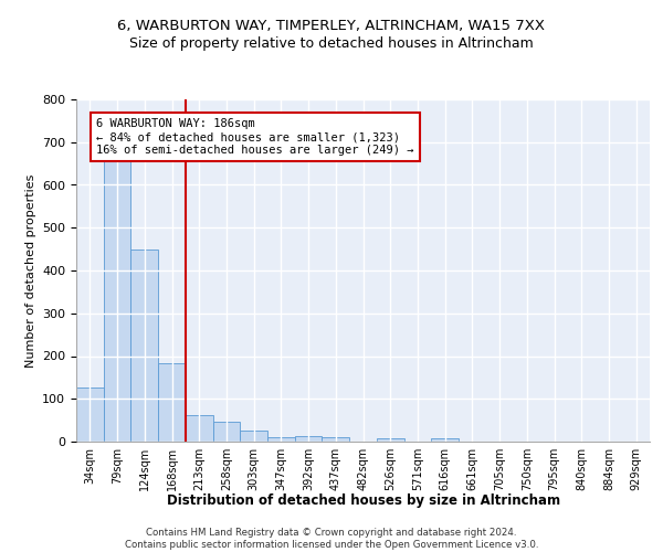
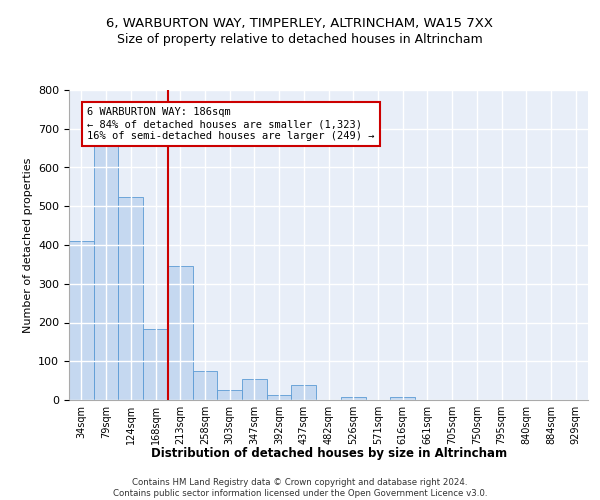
34sqm: 127 -> 410
124sqm: 450 -> 525
213sqm: 63 -> 345
258sqm: 47 -> 75
347sqm: 10 -> 55
437sqm: 10 -> 40
